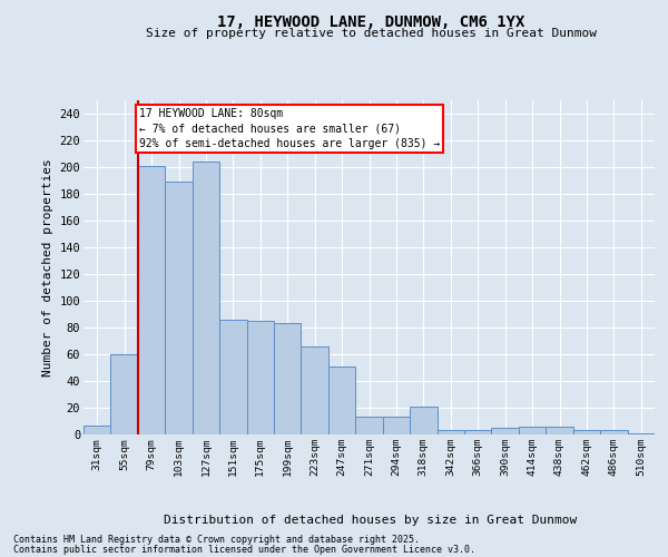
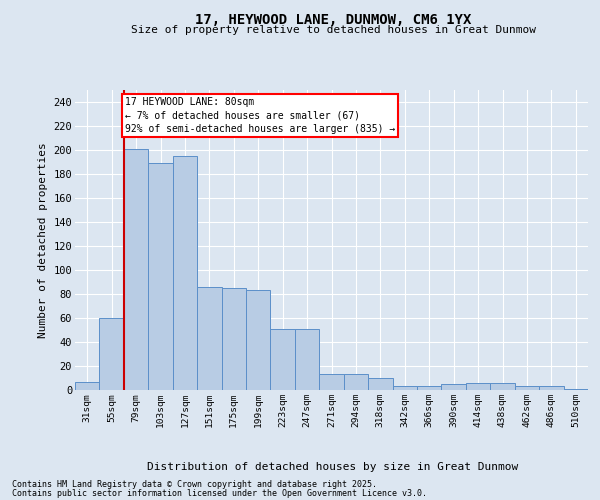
127sqm: 204 -> 195
223sqm: 66 -> 51
318sqm: 21 -> 10
